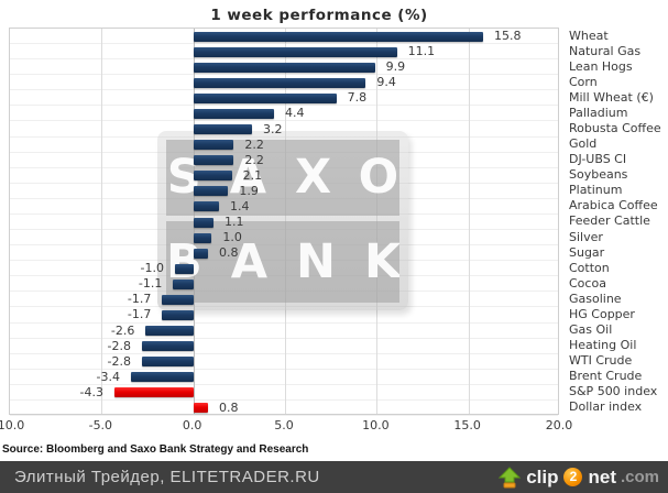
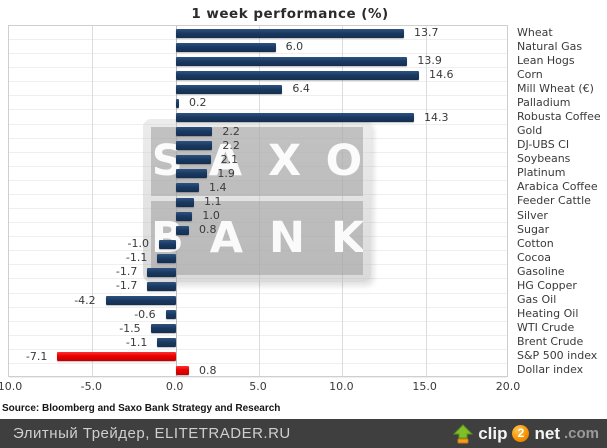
Wheat: 15.8 -> 13.7
Natural Gas: 11.1 -> 6.0
Lean Hogs: 9.9 -> 13.9
Corn: 9.4 -> 14.6
Mill Wheat (€): 7.8 -> 6.4
Palladium: 4.4 -> 0.2
Robusta Coffee: 3.2 -> 14.3
Gas Oil: -2.6 -> -4.2
Heating Oil: -2.8 -> -0.6
WTI Crude: -2.8 -> -1.5
Brent Crude: -3.4 -> -1.1
S&P 500 index: -4.3 -> -7.1
